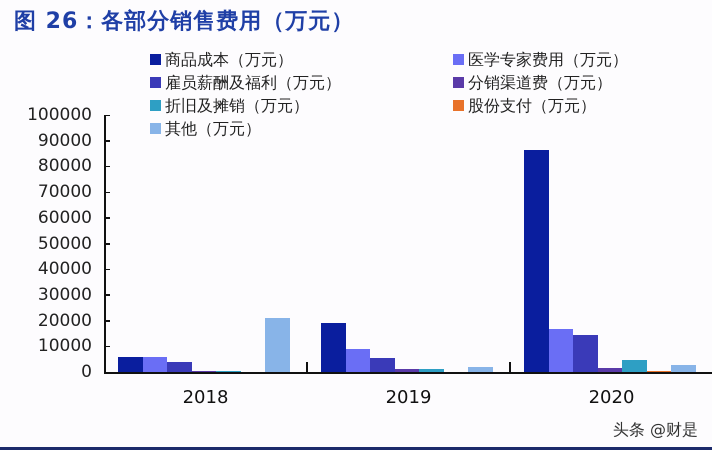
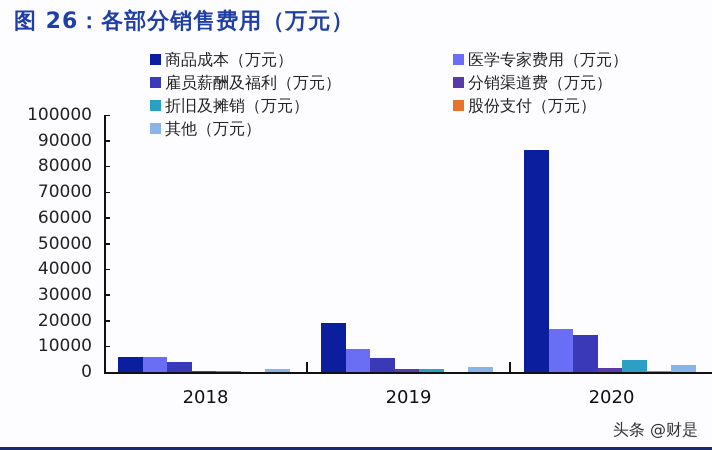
其他（万元）/2018: 21000 -> 1000
